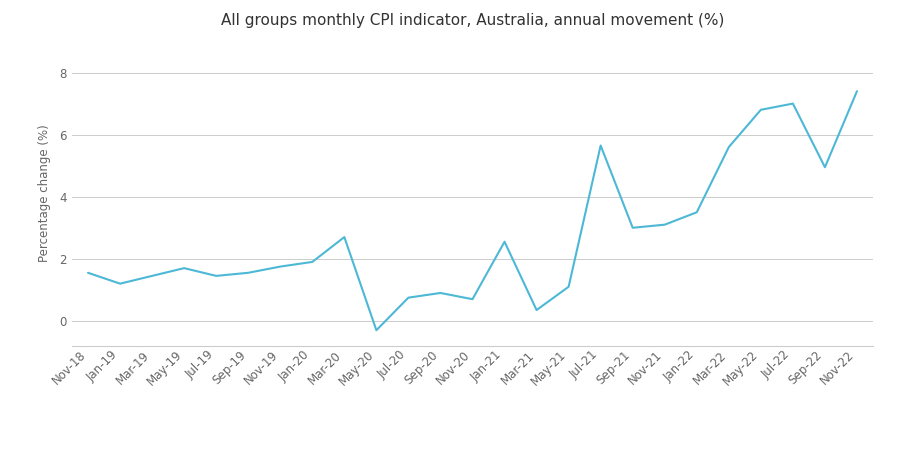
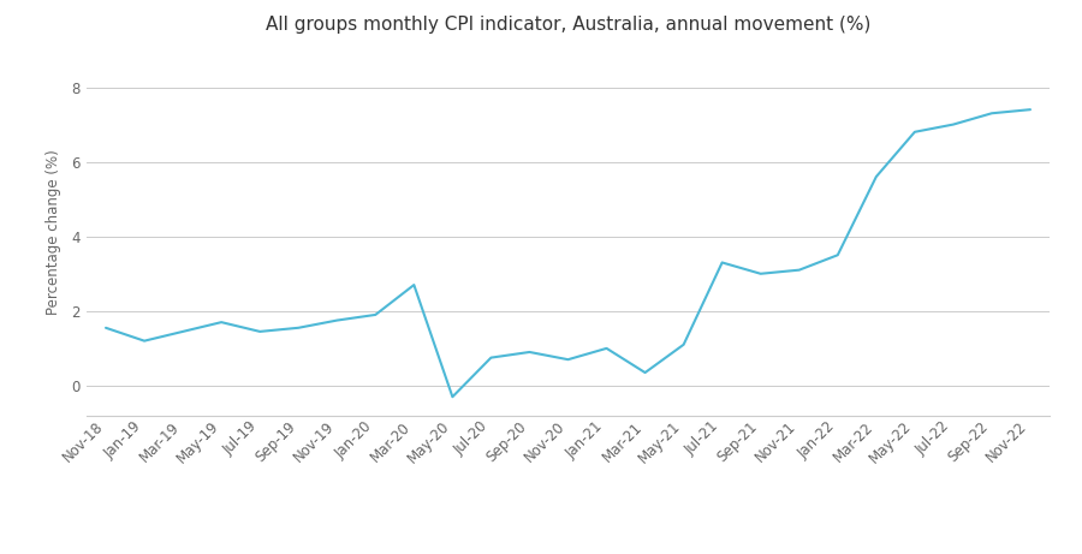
Jan-21: 2.55 -> 1.00
Jul-21: 5.65 -> 3.30
Sep-22: 4.95 -> 7.30
